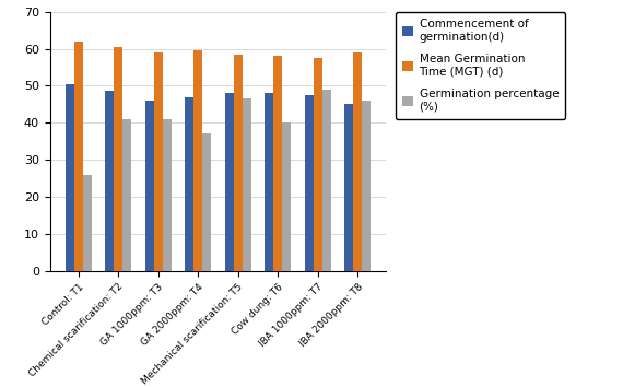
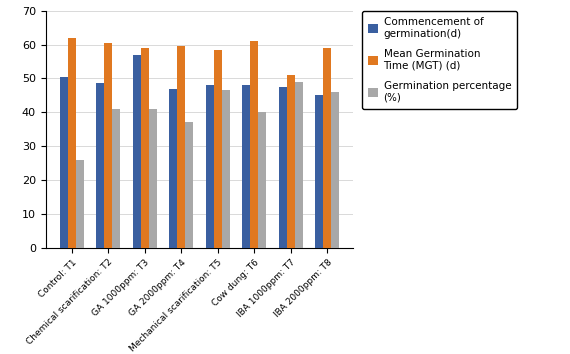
Commencement of germination(d)/GA 1000ppm: T3: 46.0 -> 57.0
Mean Germination Time (MGT) (d)/Cow dung: T6: 58.0 -> 61.0
Mean Germination Time (MGT) (d)/IBA 1000ppm: T7: 57.5 -> 51.0
